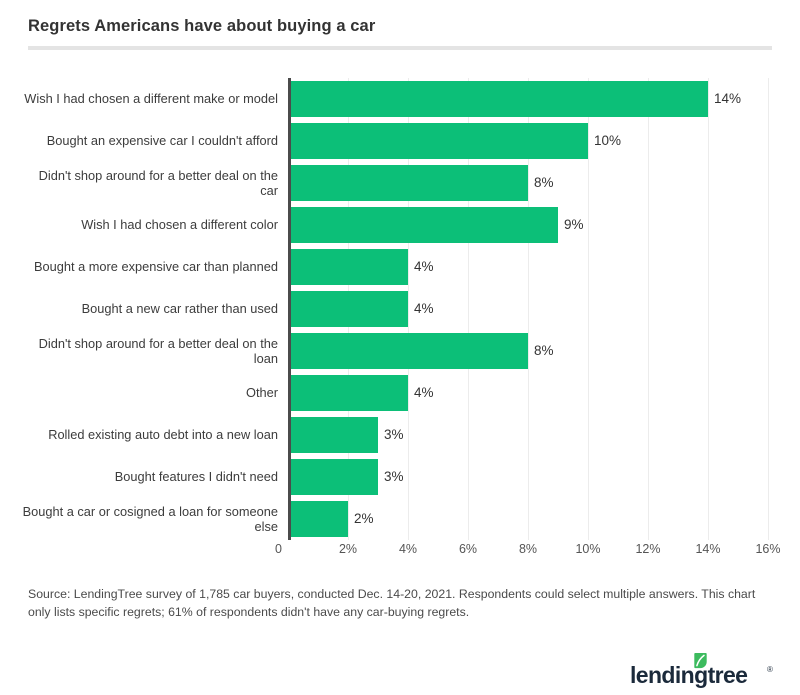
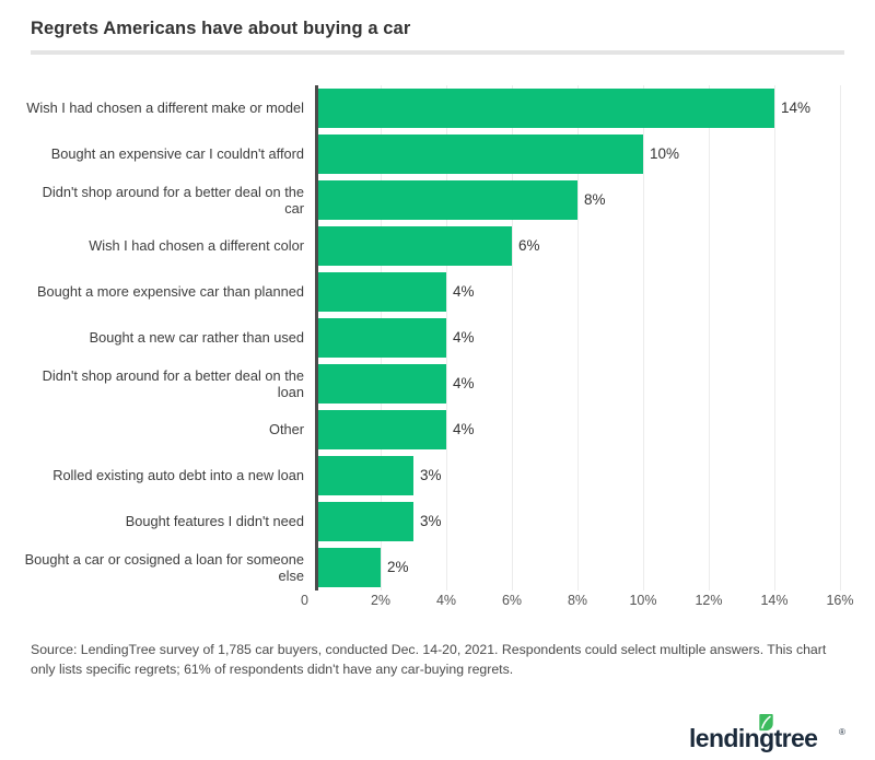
Wish I had chosen a different color: 9% -> 6%
Didn't shop around for a better deal on the loan: 8% -> 4%
